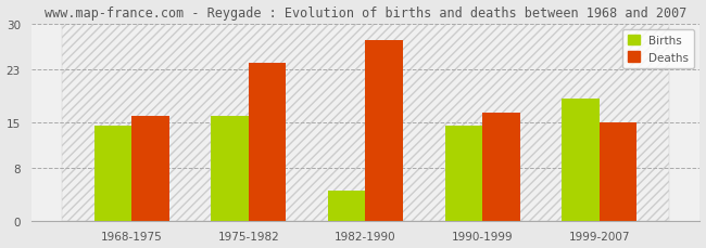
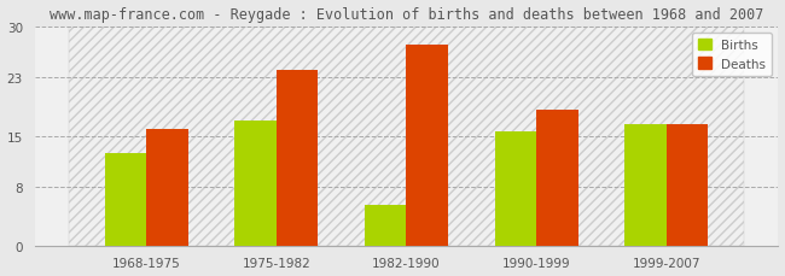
Births/1968-1975: 14.5 -> 12.6
Births/1975-1982: 16.0 -> 17.0
Births/1982-1990: 4.5 -> 5.6
Births/1990-1999: 14.5 -> 15.6
Deaths/1990-1999: 16.5 -> 18.6
Births/1999-2007: 18.5 -> 16.6
Deaths/1999-2007: 15.0 -> 16.6
